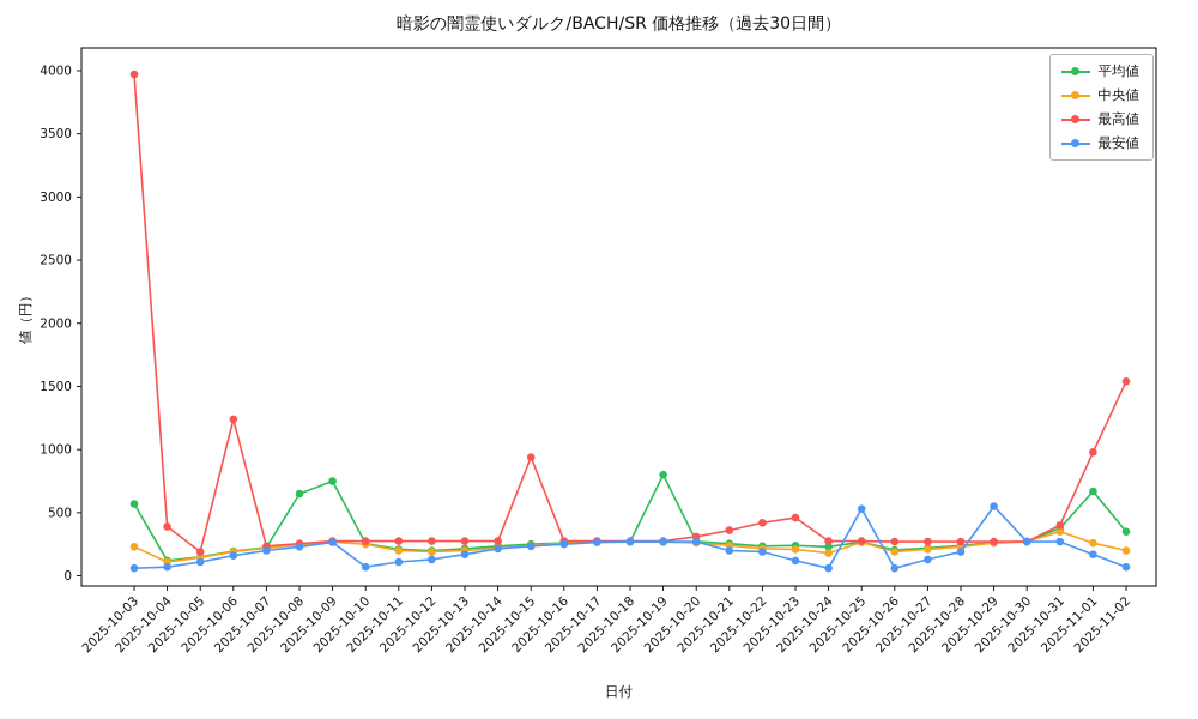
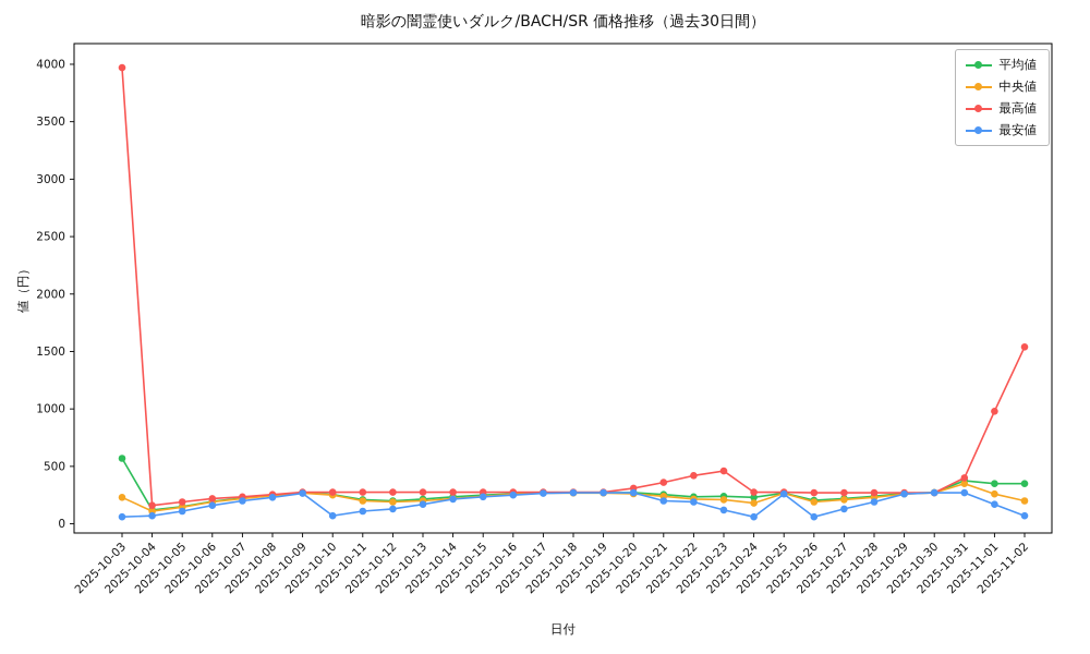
最高値/2025-10-04: 390 -> 160
最高値/2025-10-06: 1240 -> 220
平均値/2025-10-08: 650 -> 250
平均値/2025-10-09: 750 -> 270
最高値/2025-10-15: 940 -> 280
平均値/2025-10-19: 800 -> 270
最安値/2025-10-25: 530 -> 260
最安値/2025-10-29: 550 -> 260
平均値/2025-11-01: 670 -> 350
